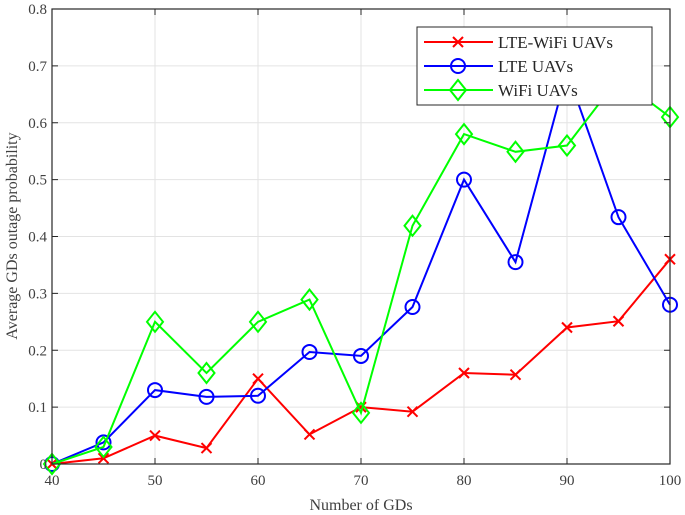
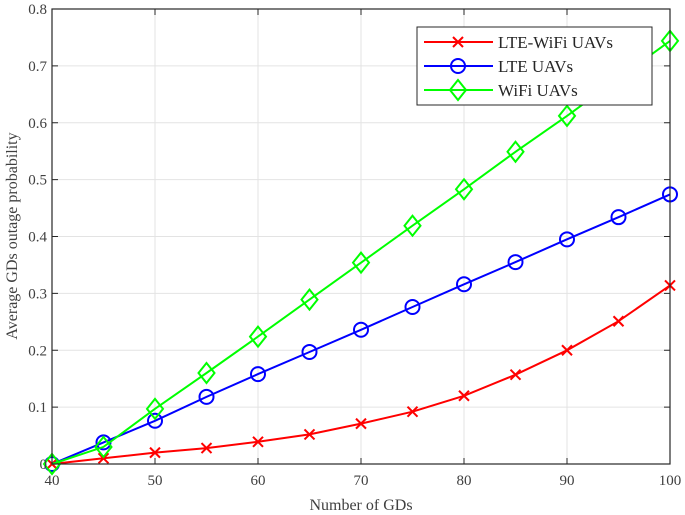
LTE-WiFi UAVs/50: 0.05 -> 0.02
LTE UAVs/50: 0.13 -> 0.08
WiFi UAVs/50: 0.25 -> 0.10
LTE-WiFi UAVs/60: 0.15 -> 0.04
LTE UAVs/60: 0.12 -> 0.16
WiFi UAVs/60: 0.25 -> 0.22
LTE-WiFi UAVs/70: 0.10 -> 0.07
LTE UAVs/70: 0.19 -> 0.24
WiFi UAVs/70: 0.09 -> 0.35
LTE-WiFi UAVs/80: 0.16 -> 0.12
LTE UAVs/80: 0.50 -> 0.32
WiFi UAVs/80: 0.58 -> 0.48
LTE-WiFi UAVs/90: 0.24 -> 0.20
LTE UAVs/90: 0.69 -> 0.40
WiFi UAVs/90: 0.56 -> 0.61
LTE-WiFi UAVs/100: 0.36 -> 0.31
LTE UAVs/100: 0.28 -> 0.47
WiFi UAVs/100: 0.61 -> 0.74
